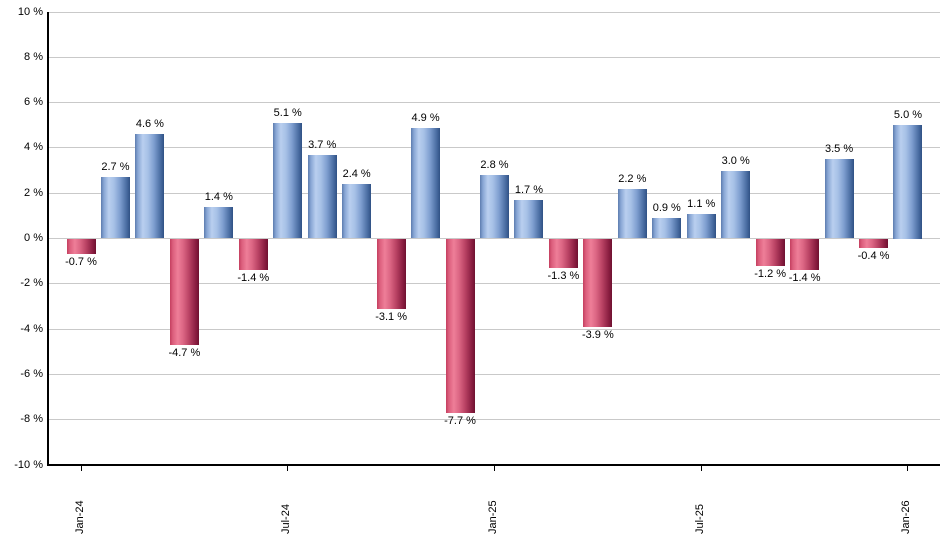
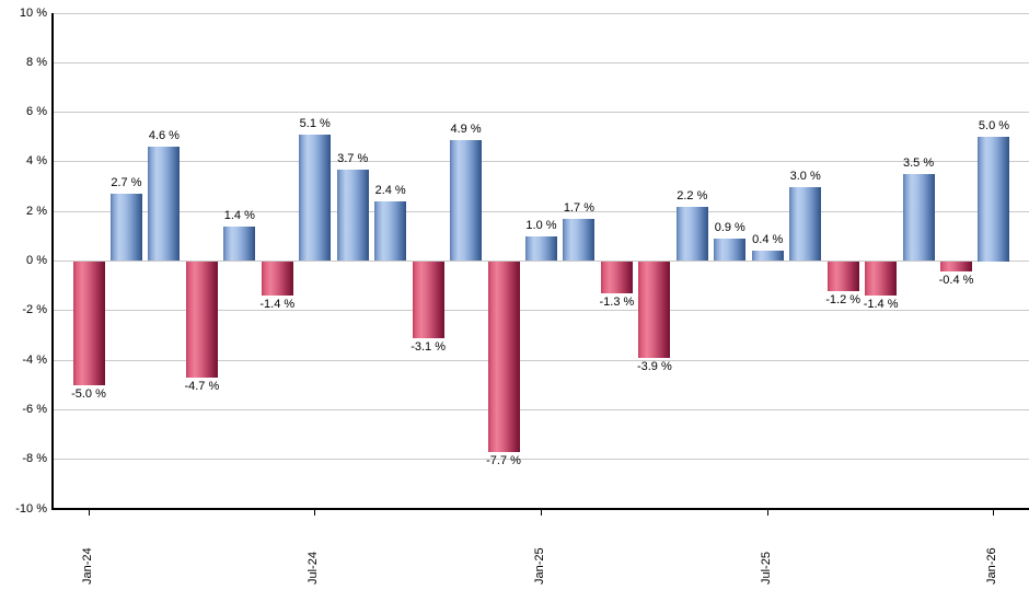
Jan-24: -0.7 -> -5.0
Jan-25: 2.8 -> 1.0
Jul-25: 1.1 -> 0.4
